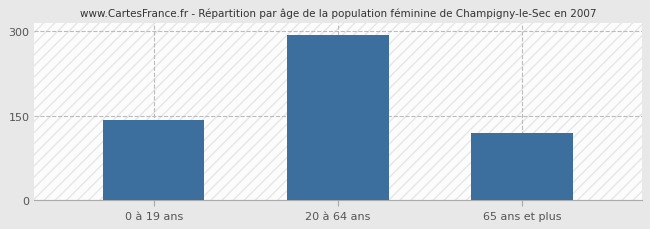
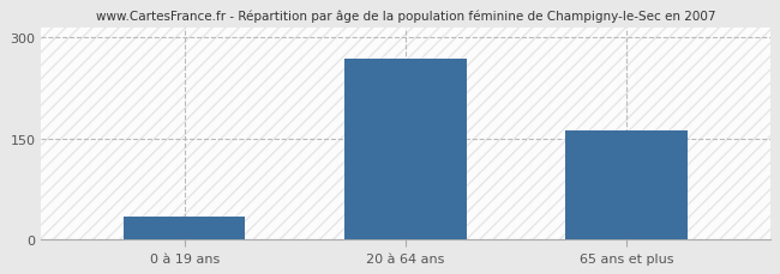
0 à 19 ans: 143 -> 34
20 à 64 ans: 293 -> 268
65 ans et plus: 120 -> 162
